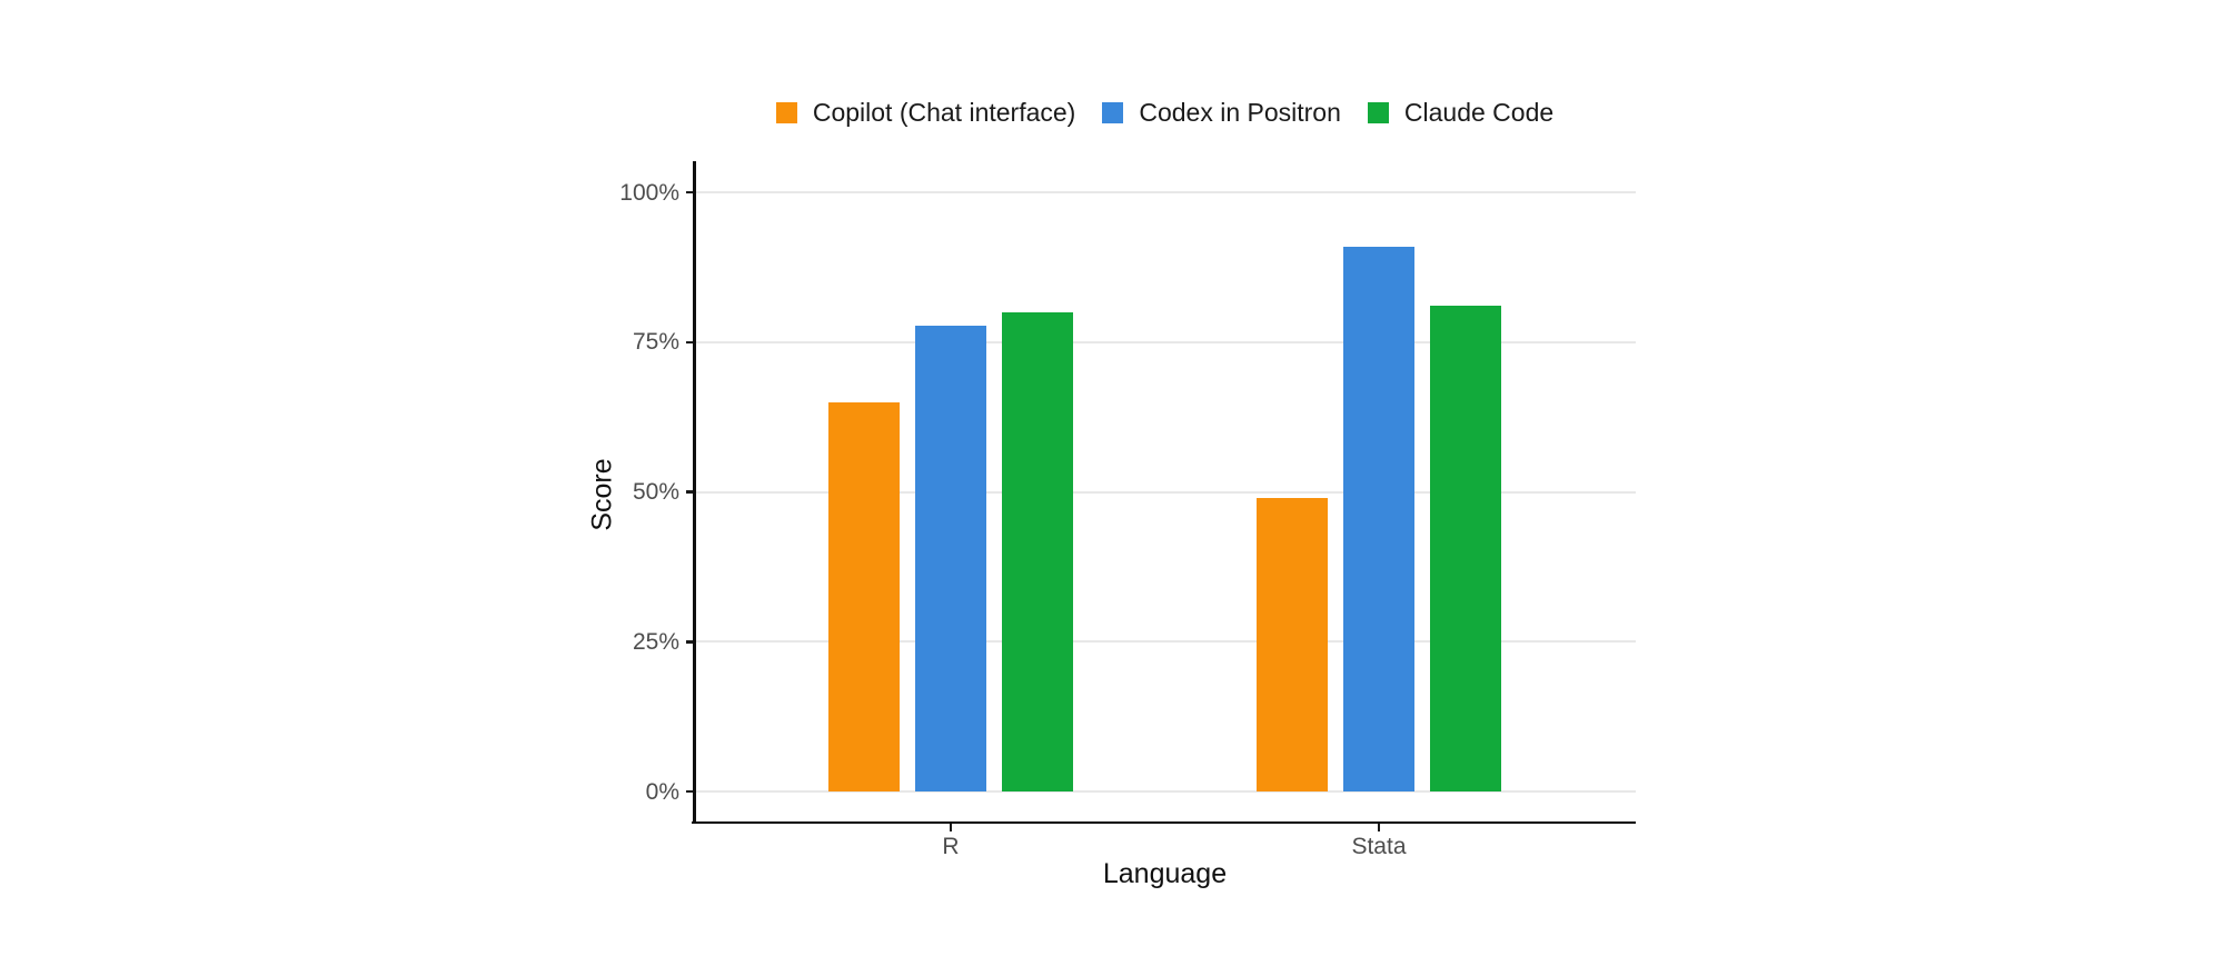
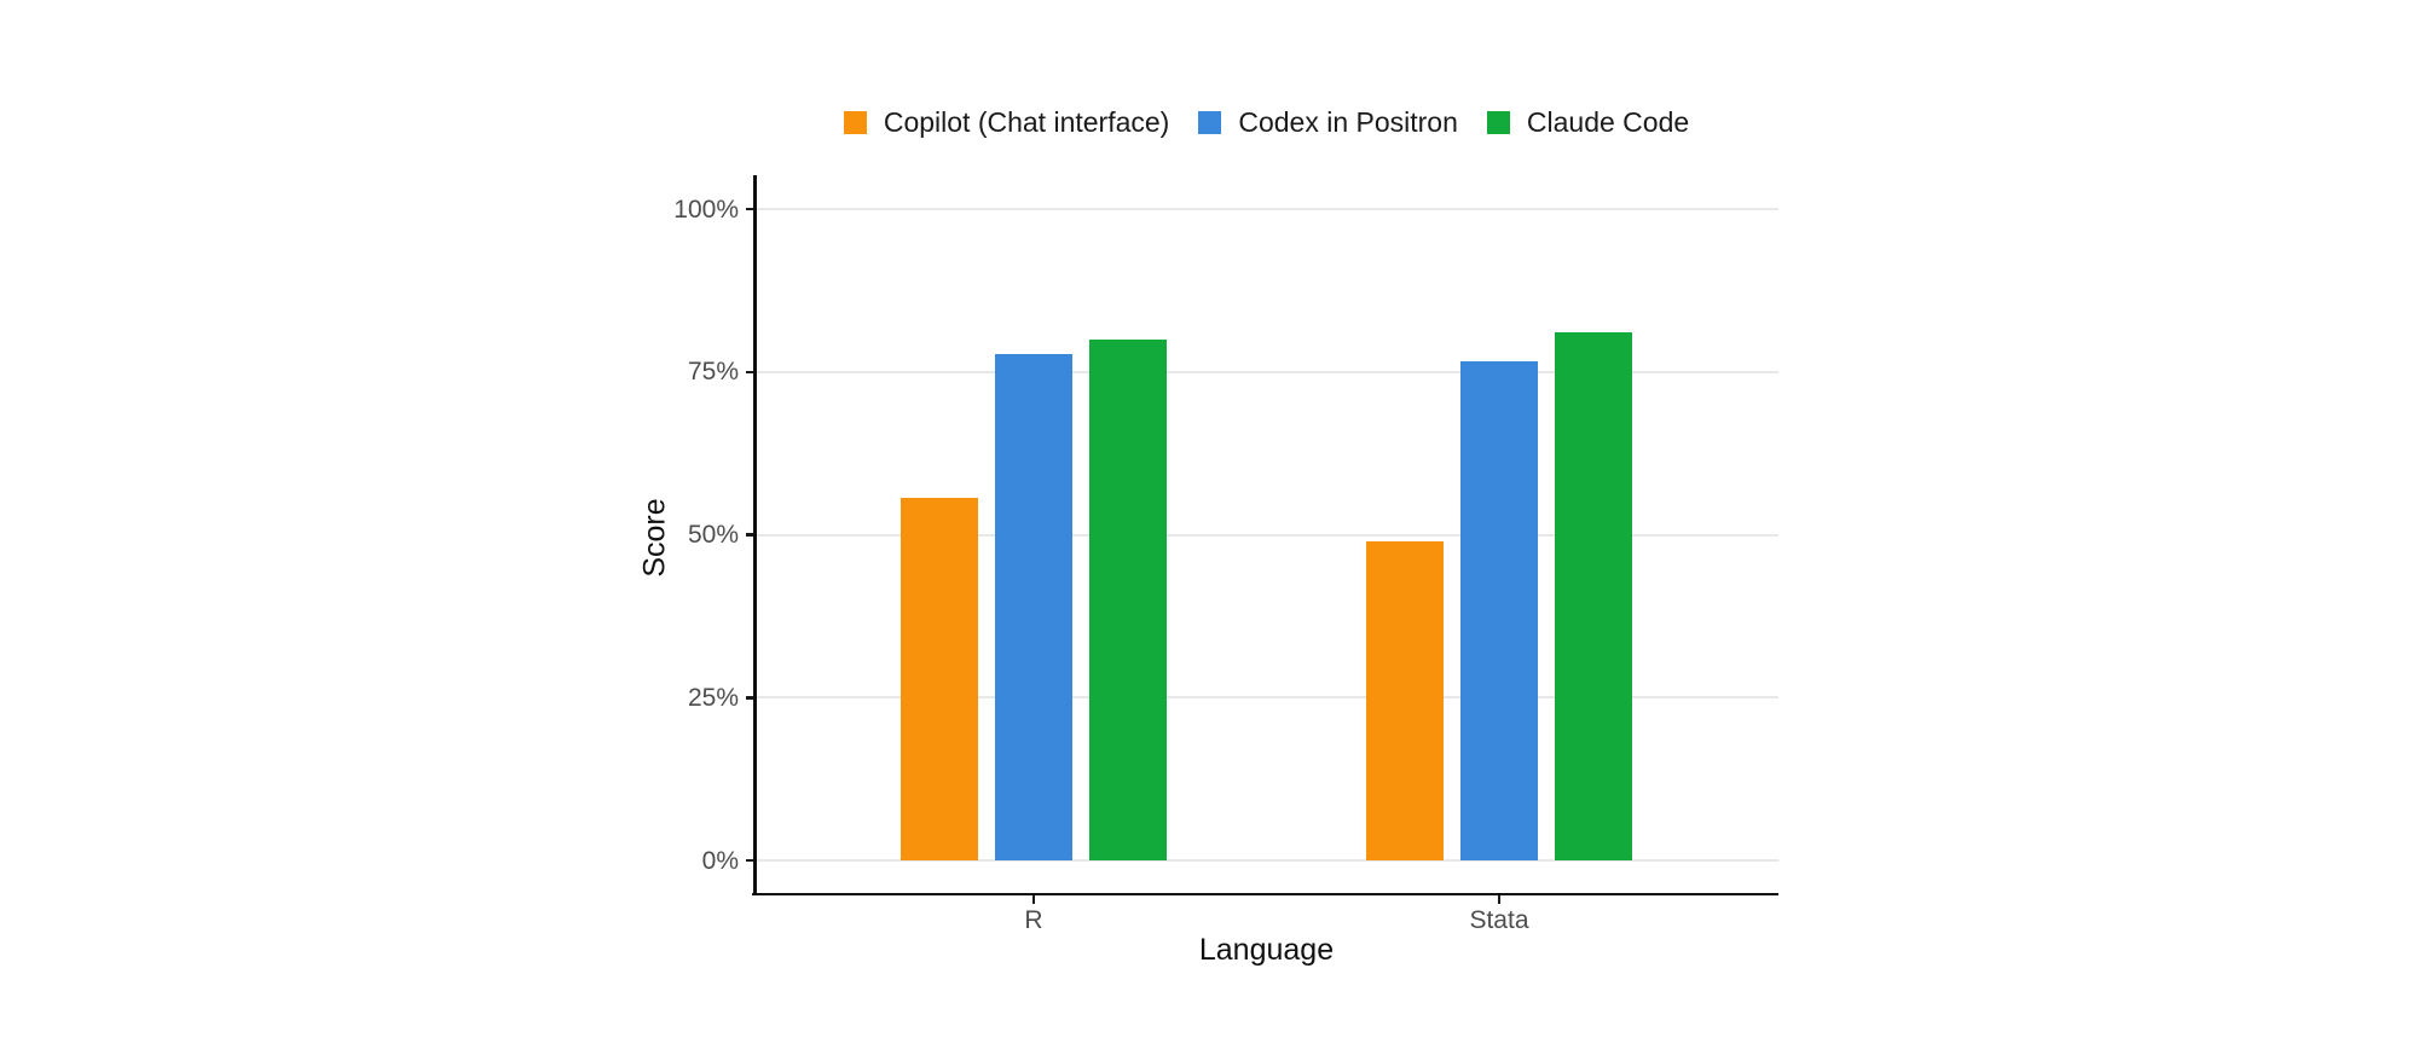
Copilot (Chat interface)/R: 65% -> 56%
Codex in Positron/Stata: 91% -> 77%
